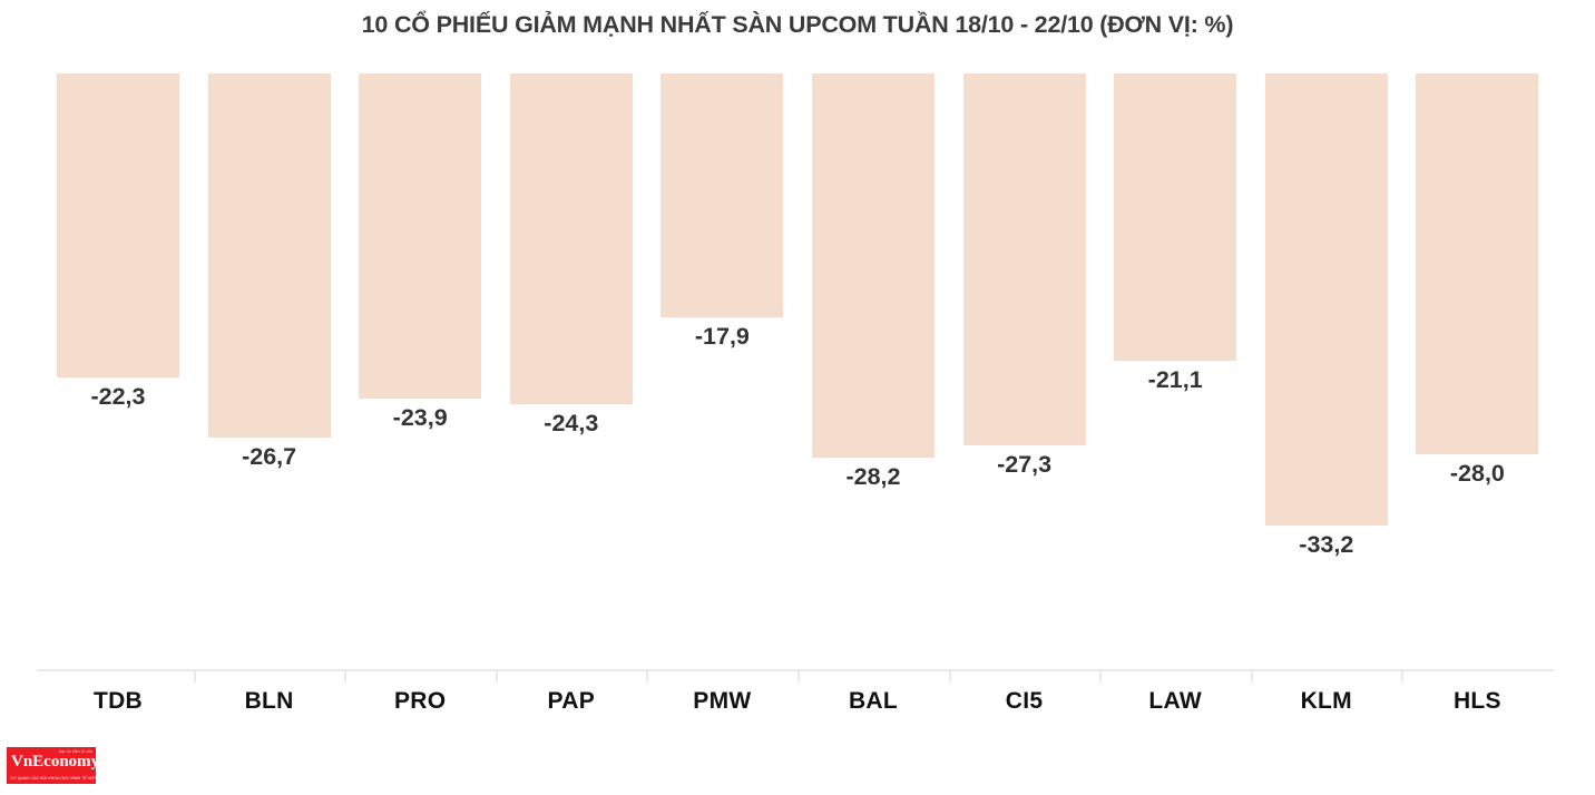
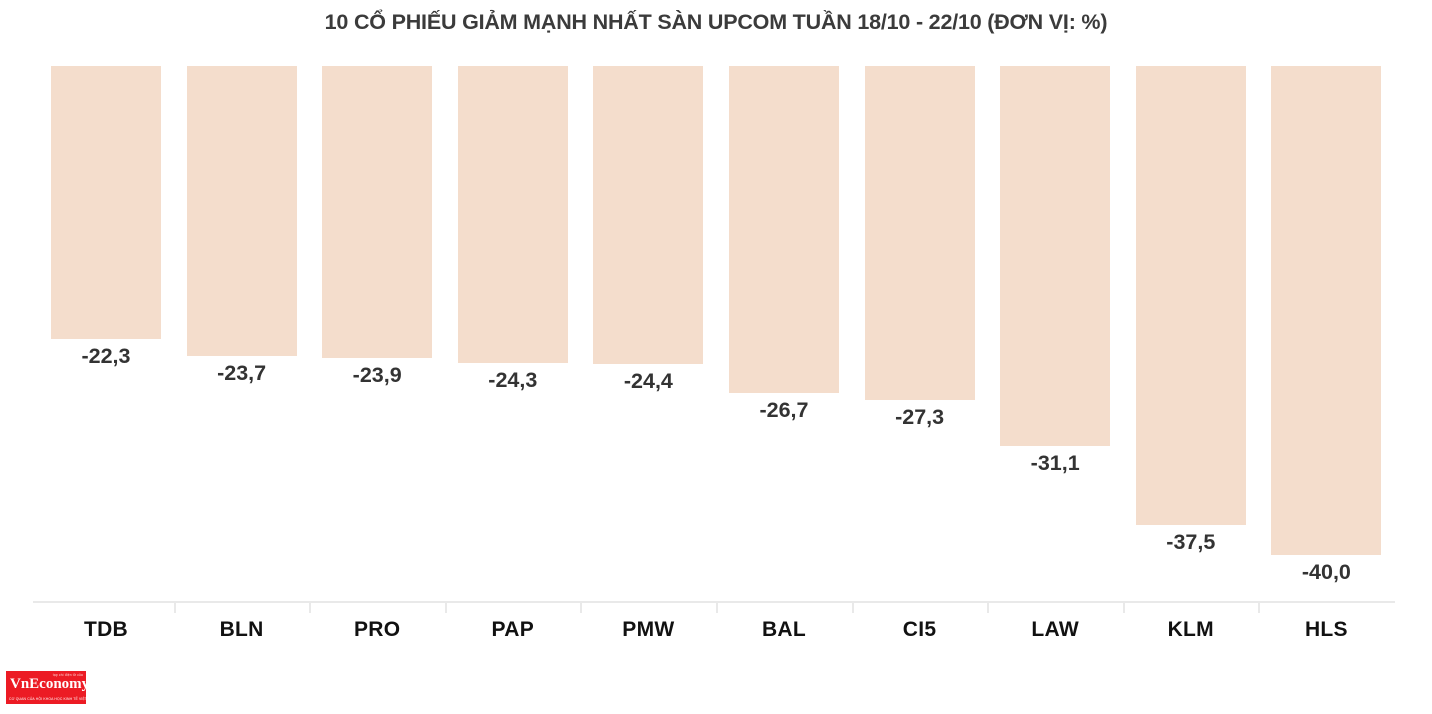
BLN: -26,7 -> -23,7
PMW: -17,9 -> -24,4
BAL: -28,2 -> -26,7
LAW: -21,1 -> -31,1
KLM: -33,2 -> -37,5
HLS: -28,0 -> -40,0
